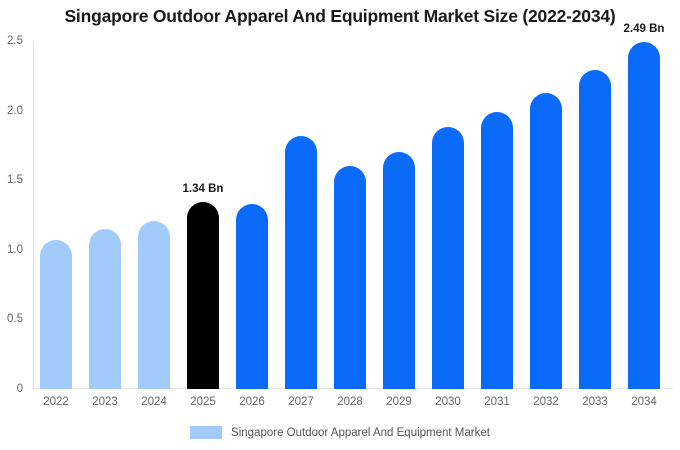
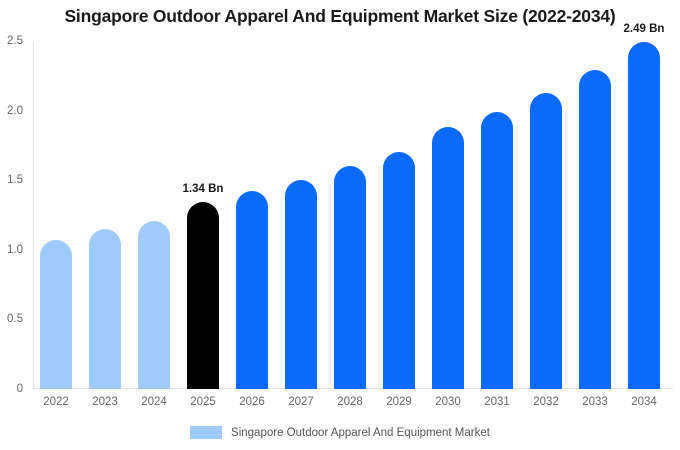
2026: 1.33 -> 1.42
2027: 1.82 -> 1.50
